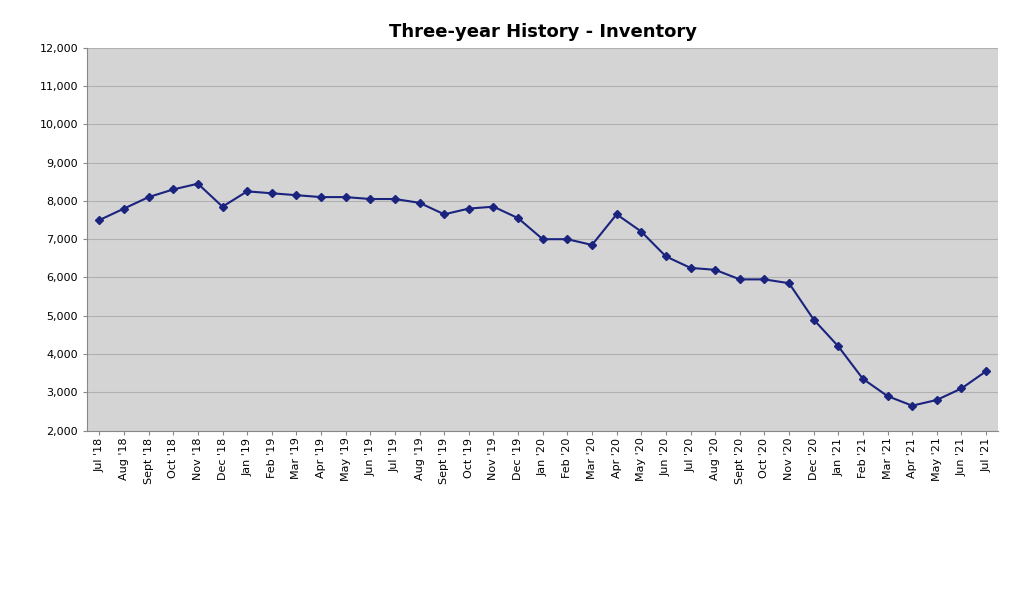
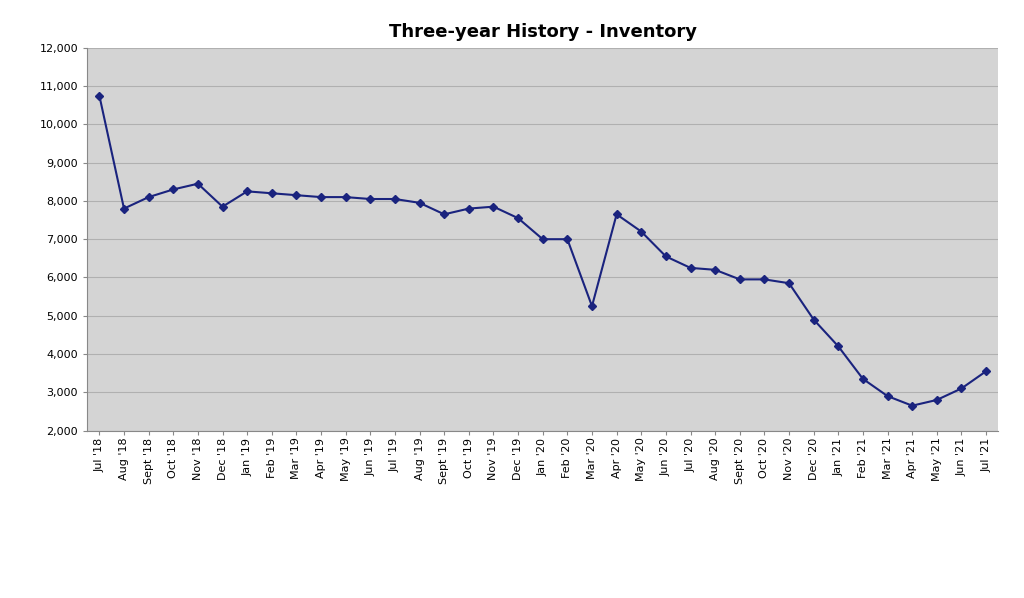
Jul '18: 7,500 -> 10,750
Mar '20: 6,850 -> 5,250
